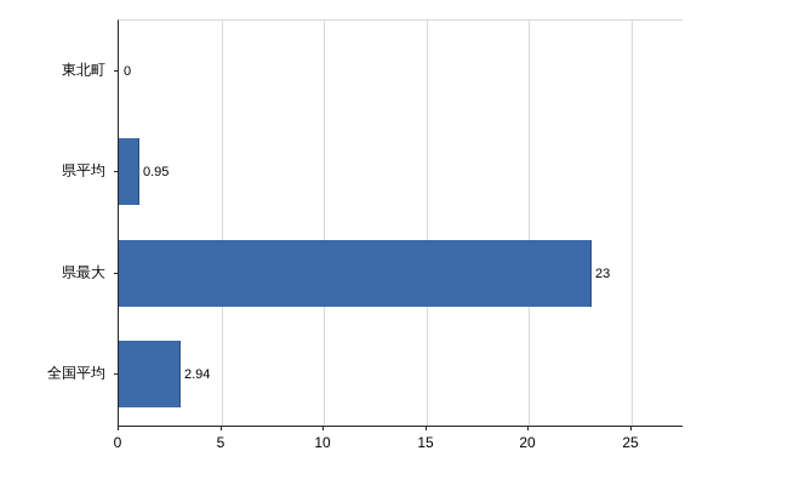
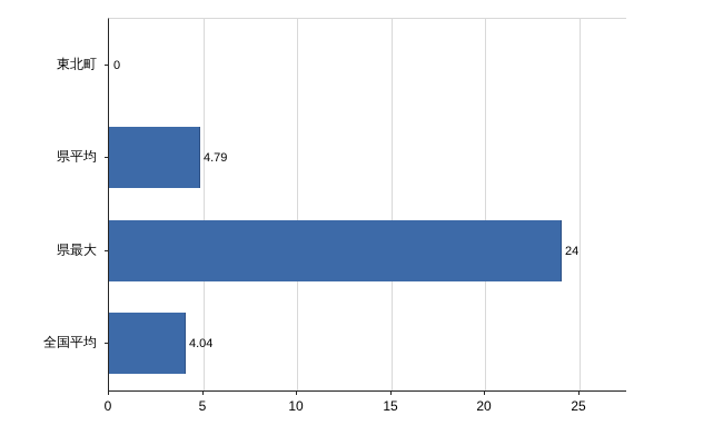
県平均: 0.95 -> 4.79
県最大: 23 -> 24
全国平均: 2.94 -> 4.04
